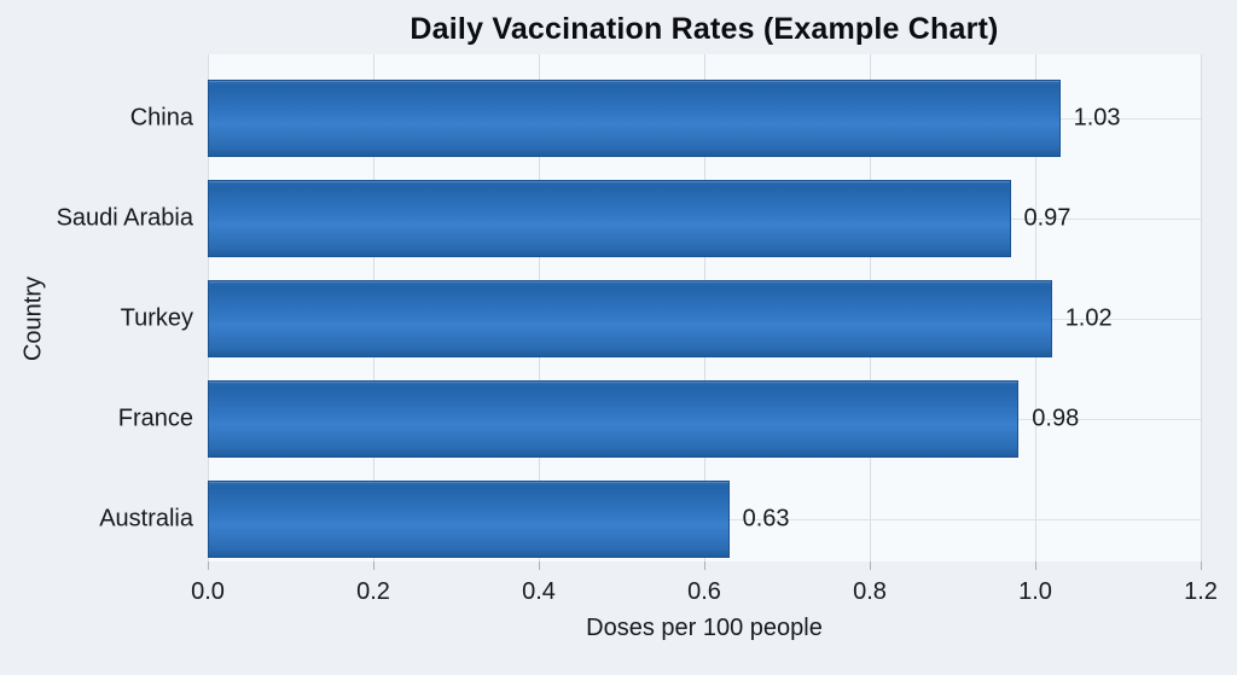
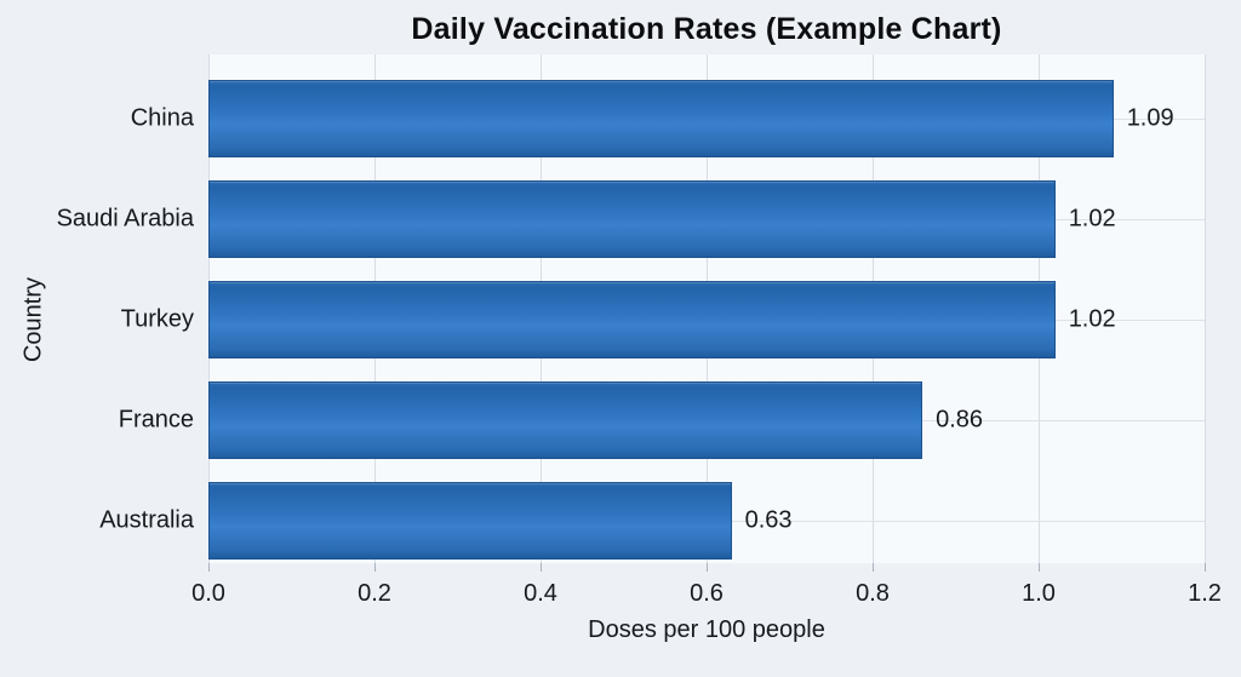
China: 1.03 -> 1.09
Saudi Arabia: 0.97 -> 1.02
France: 0.98 -> 0.86
